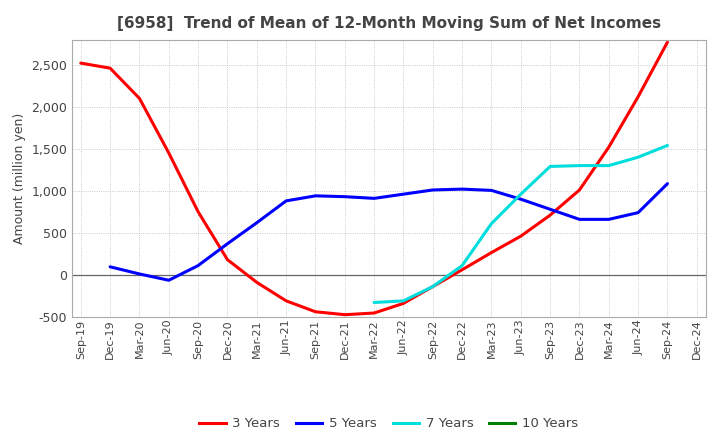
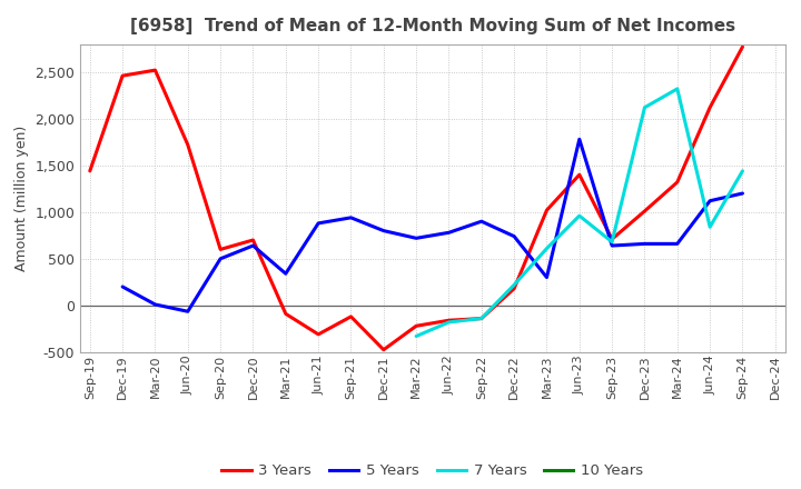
3 Years/Sep-19: 2,520 -> 1,440
5 Years/Dec-19: 100 -> 200
3 Years/Mar-20: 2,100 -> 2,520
3 Years/Jun-20: 1,450 -> 1,720
3 Years/Sep-20: 750 -> 600
5 Years/Sep-20: 110 -> 500
3 Years/Dec-20: 180 -> 700
5 Years/Dec-20: 370 -> 640
5 Years/Mar-21: 620 -> 340
3 Years/Sep-21: -440 -> -120
5 Years/Dec-21: 930 -> 800
3 Years/Mar-22: -460 -> -220
5 Years/Mar-22: 910 -> 720
3 Years/Jun-22: -340 -> -160
5 Years/Jun-22: 960 -> 780
7 Years/Jun-22: -310 -> -180
5 Years/Sep-22: 1,010 -> 900
3 Years/Dec-22: 60 -> 180
5 Years/Dec-22: 1,020 -> 740
7 Years/Dec-22: 110 -> 220
3 Years/Mar-23: 260 -> 1,020
5 Years/Mar-23: 1,000 -> 300
3 Years/Jun-23: 460 -> 1,400
5 Years/Jun-23: 900 -> 1,780
5 Years/Sep-23: 780 -> 640
7 Years/Sep-23: 1,290 -> 680
7 Years/Dec-23: 1,300 -> 2,120
3 Years/Mar-24: 1,520 -> 1,320
7 Years/Mar-24: 1,300 -> 2,320
5 Years/Jun-24: 740 -> 1,120
7 Years/Jun-24: 1,400 -> 840
5 Years/Sep-24: 1,080 -> 1,200
7 Years/Sep-24: 1,540 -> 1,440
